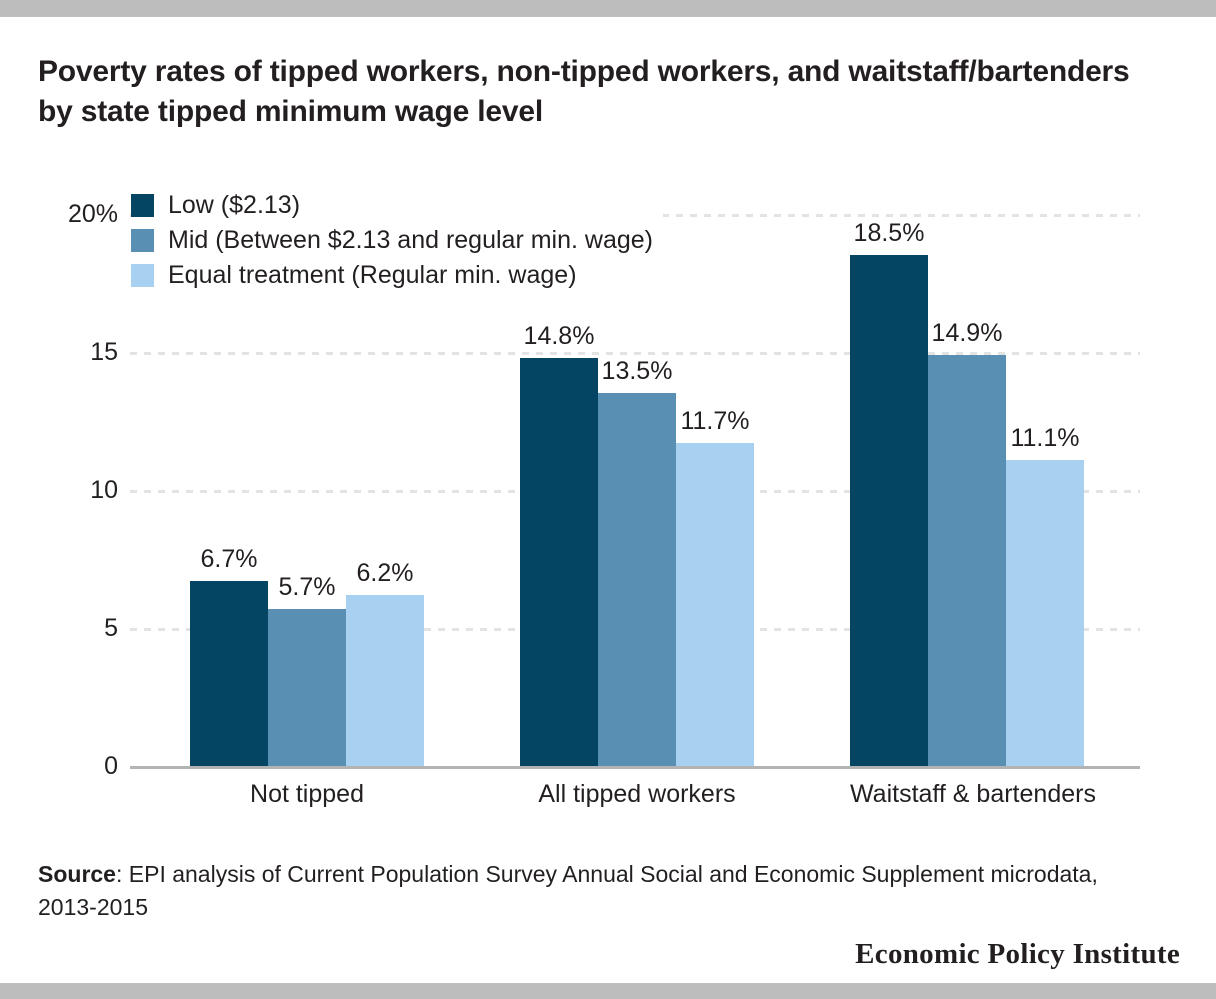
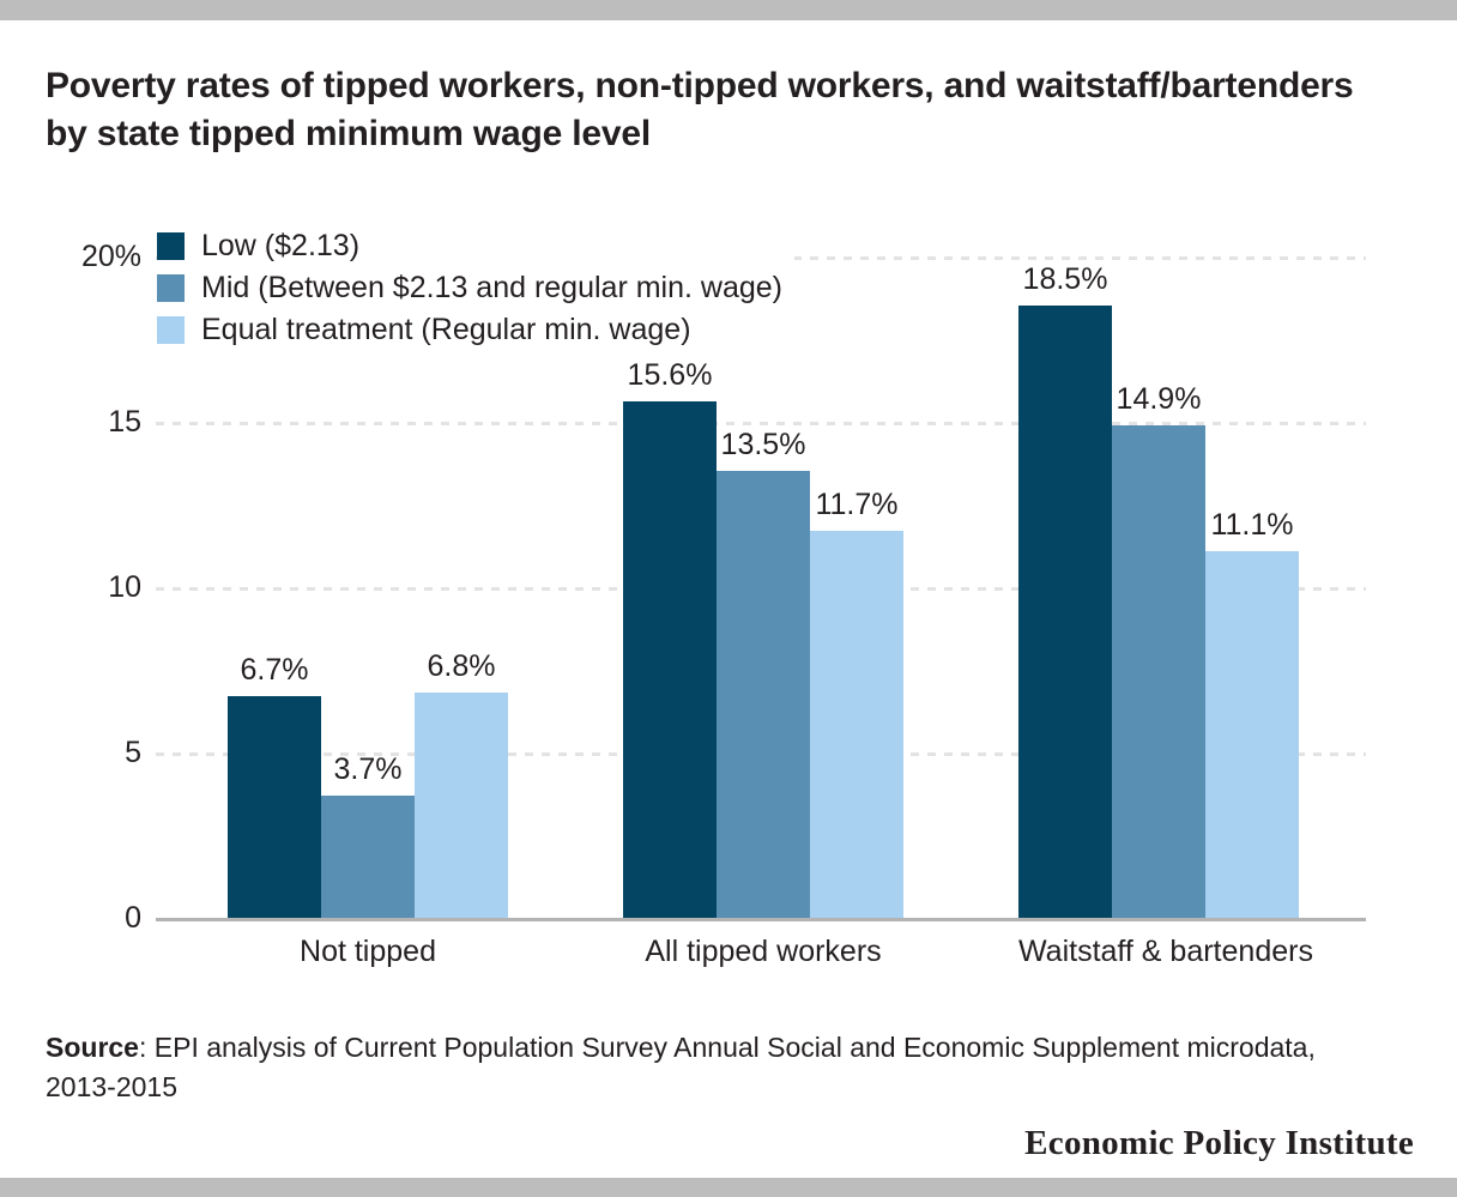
Mid (Between $2.13 and regular min. wage)/Not tipped: 5.7% -> 3.7%
Equal treatment (Regular min. wage)/Not tipped: 6.2% -> 6.8%
Low ($2.13)/All tipped workers: 14.8% -> 15.6%
